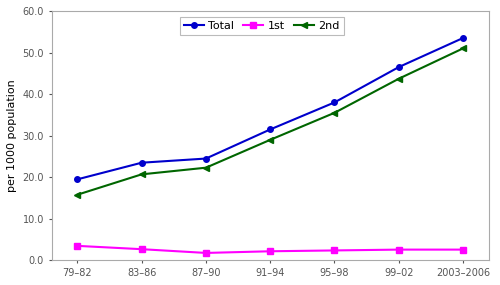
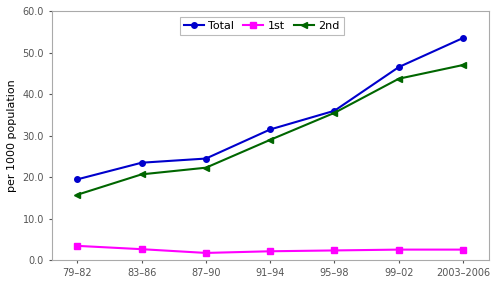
Total/95–98: 38.0 -> 36.0
2nd/2003–2006: 51.0 -> 47.0
